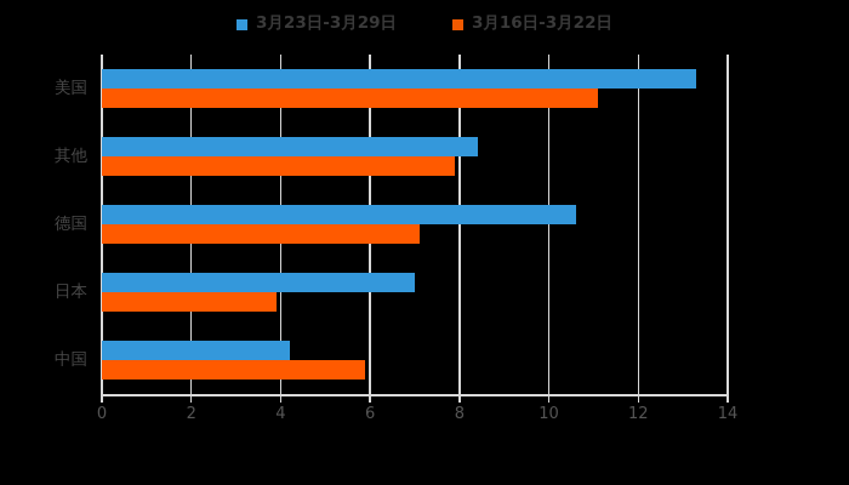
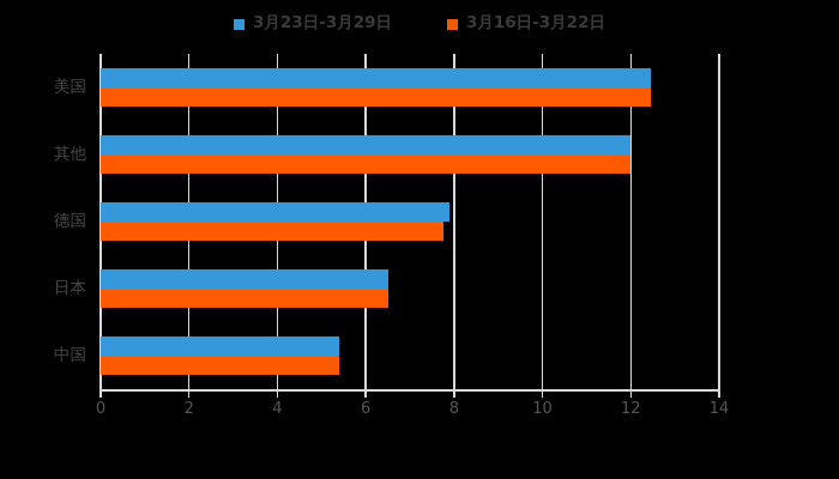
3月23日-3月29日/美国: 13.3 -> 12.4
3月16日-3月22日/美国: 11.1 -> 12.4
3月23日-3月29日/其他: 8.4 -> 12.0
3月16日-3月22日/其他: 7.9 -> 12.0
3月23日-3月29日/德国: 10.6 -> 7.9
3月16日-3月22日/德国: 7.1 -> 7.8
3月23日-3月29日/日本: 7.0 -> 6.5
3月16日-3月22日/日本: 3.9 -> 6.5
3月23日-3月29日/中国: 4.2 -> 5.4
3月16日-3月22日/中国: 5.9 -> 5.4
